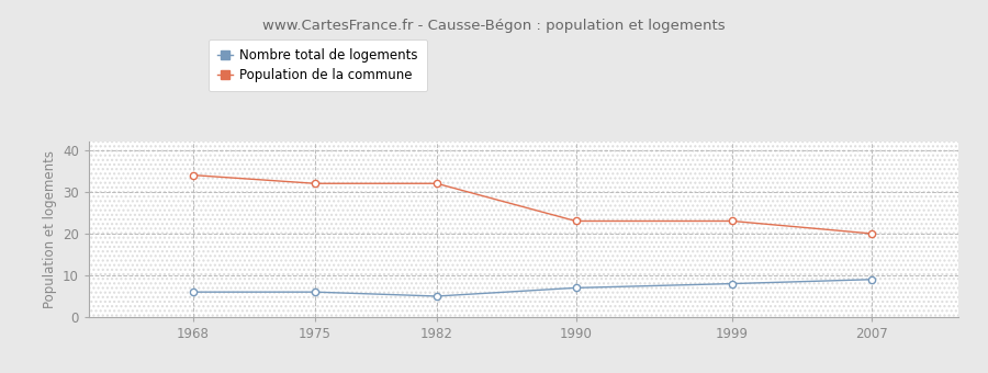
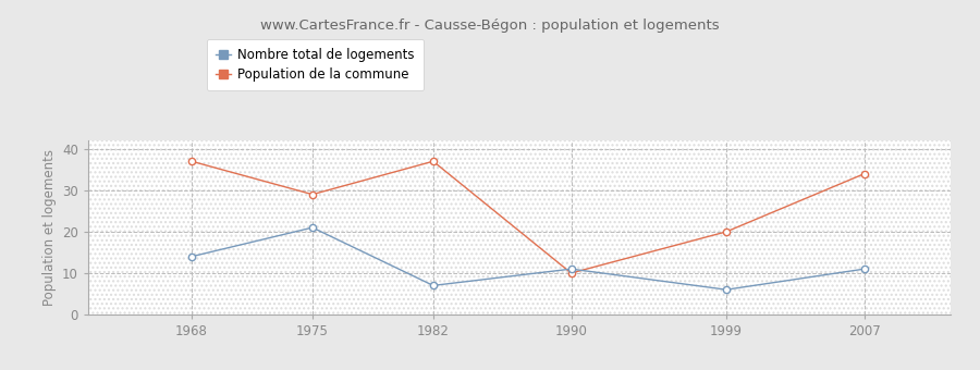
Nombre total de logements/1968: 6 -> 14
Population de la commune/1968: 34 -> 37
Nombre total de logements/1975: 6 -> 21
Population de la commune/1975: 32 -> 29
Nombre total de logements/1982: 5 -> 7
Population de la commune/1982: 32 -> 37
Nombre total de logements/1990: 7 -> 11
Population de la commune/1990: 23 -> 10
Nombre total de logements/1999: 8 -> 6
Population de la commune/1999: 23 -> 20
Nombre total de logements/2007: 9 -> 11
Population de la commune/2007: 20 -> 34
